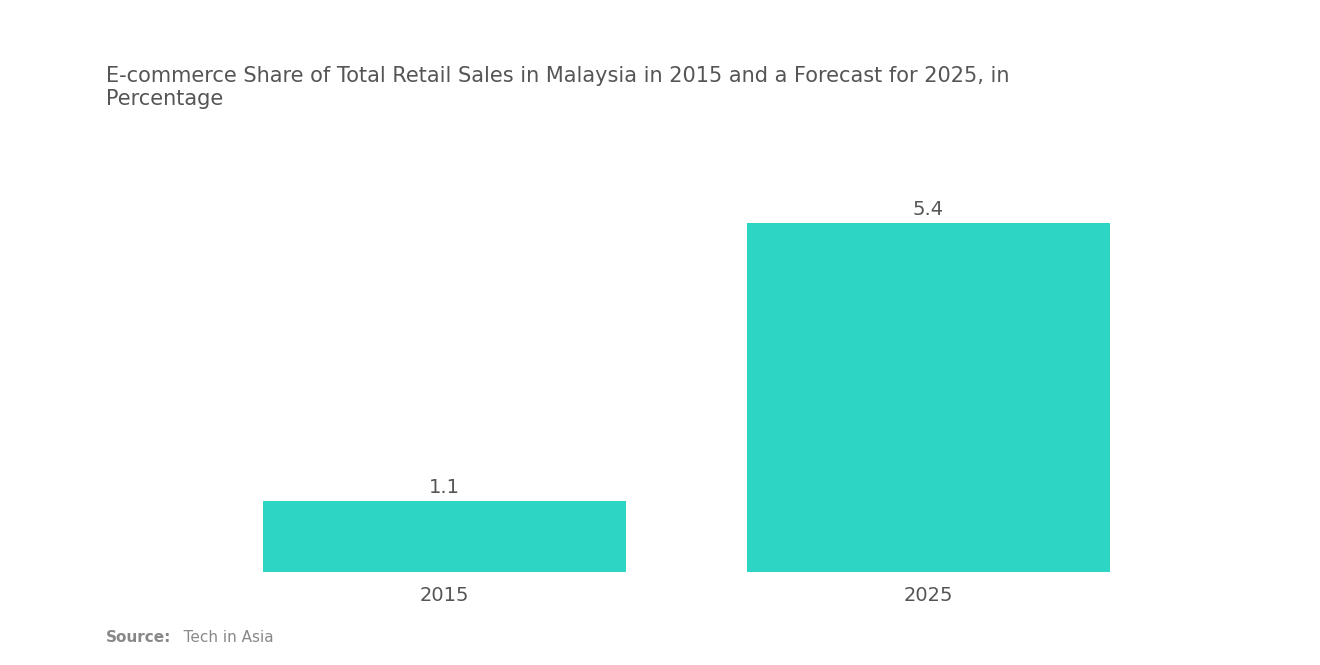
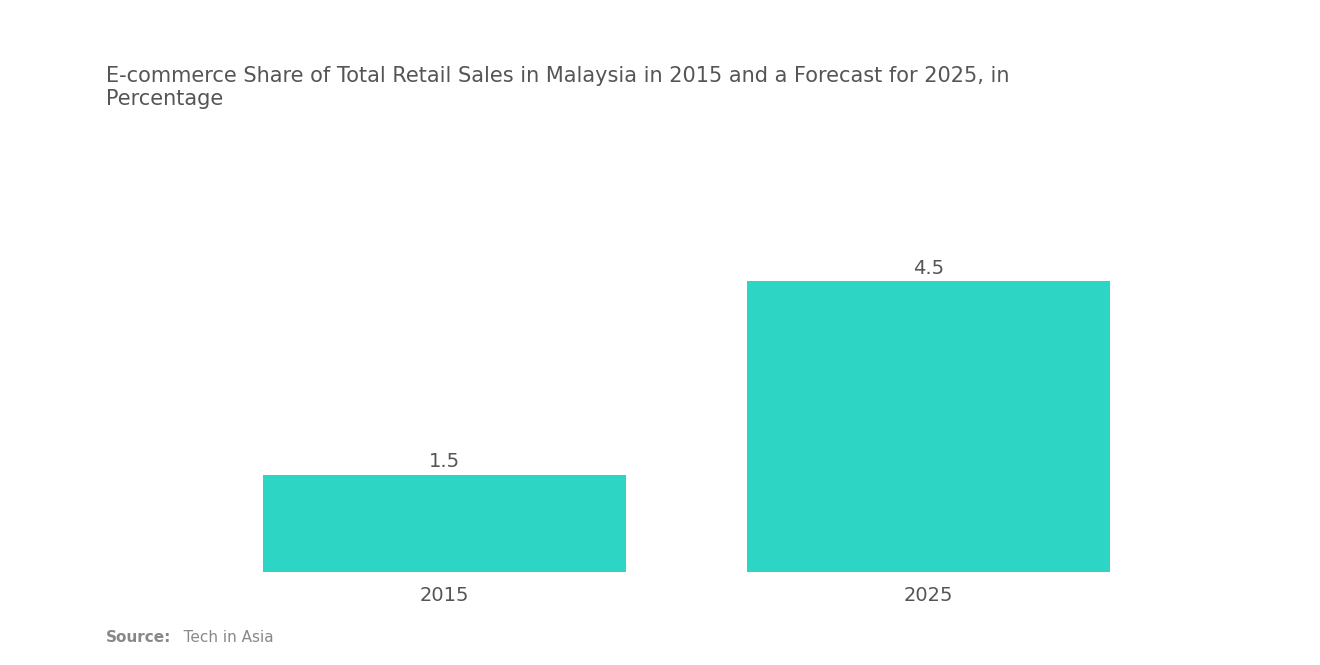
2015: 1.1 -> 1.5
2025: 5.4 -> 4.5
